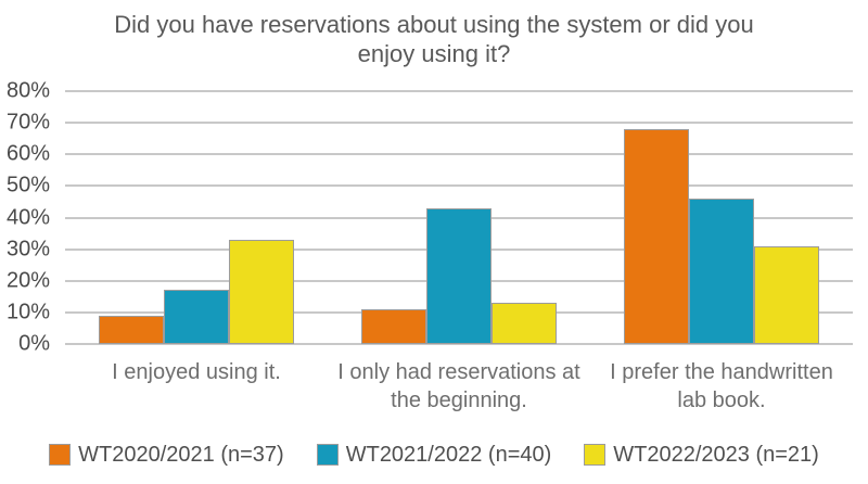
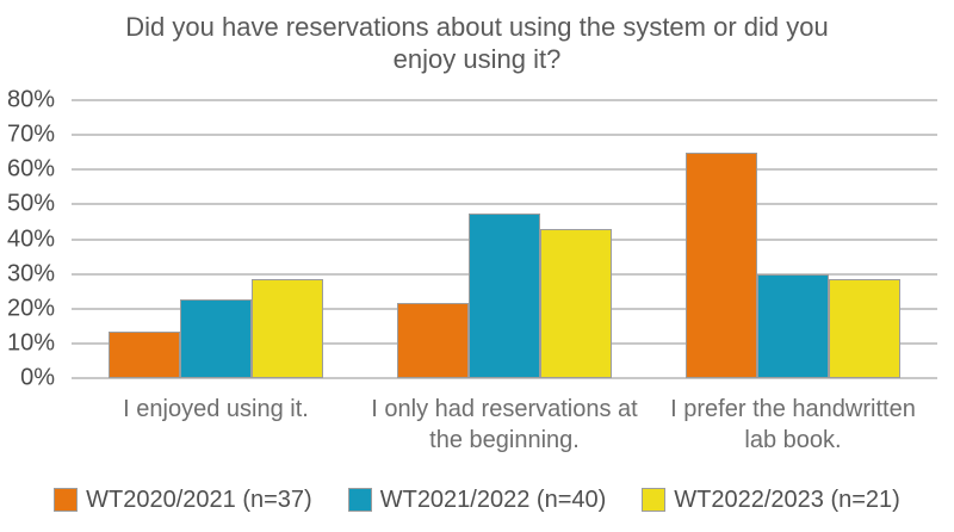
WT2020/2021 (n=37)/I enjoyed using it.: 9% -> 14%
WT2021/2022 (n=40)/I enjoyed using it.: 17% -> 22%
WT2022/2023 (n=21)/I enjoyed using it.: 33% -> 29%
WT2020/2021 (n=37)/I only had reservations at the beginning.: 11% -> 22%
WT2021/2022 (n=40)/I only had reservations at the beginning.: 43% -> 48%
WT2022/2023 (n=21)/I only had reservations at the beginning.: 13% -> 43%
WT2020/2021 (n=37)/I prefer the handwritten lab book.: 68% -> 65%
WT2021/2022 (n=40)/I prefer the handwritten lab book.: 46% -> 30%
WT2022/2023 (n=21)/I prefer the handwritten lab book.: 31% -> 29%
